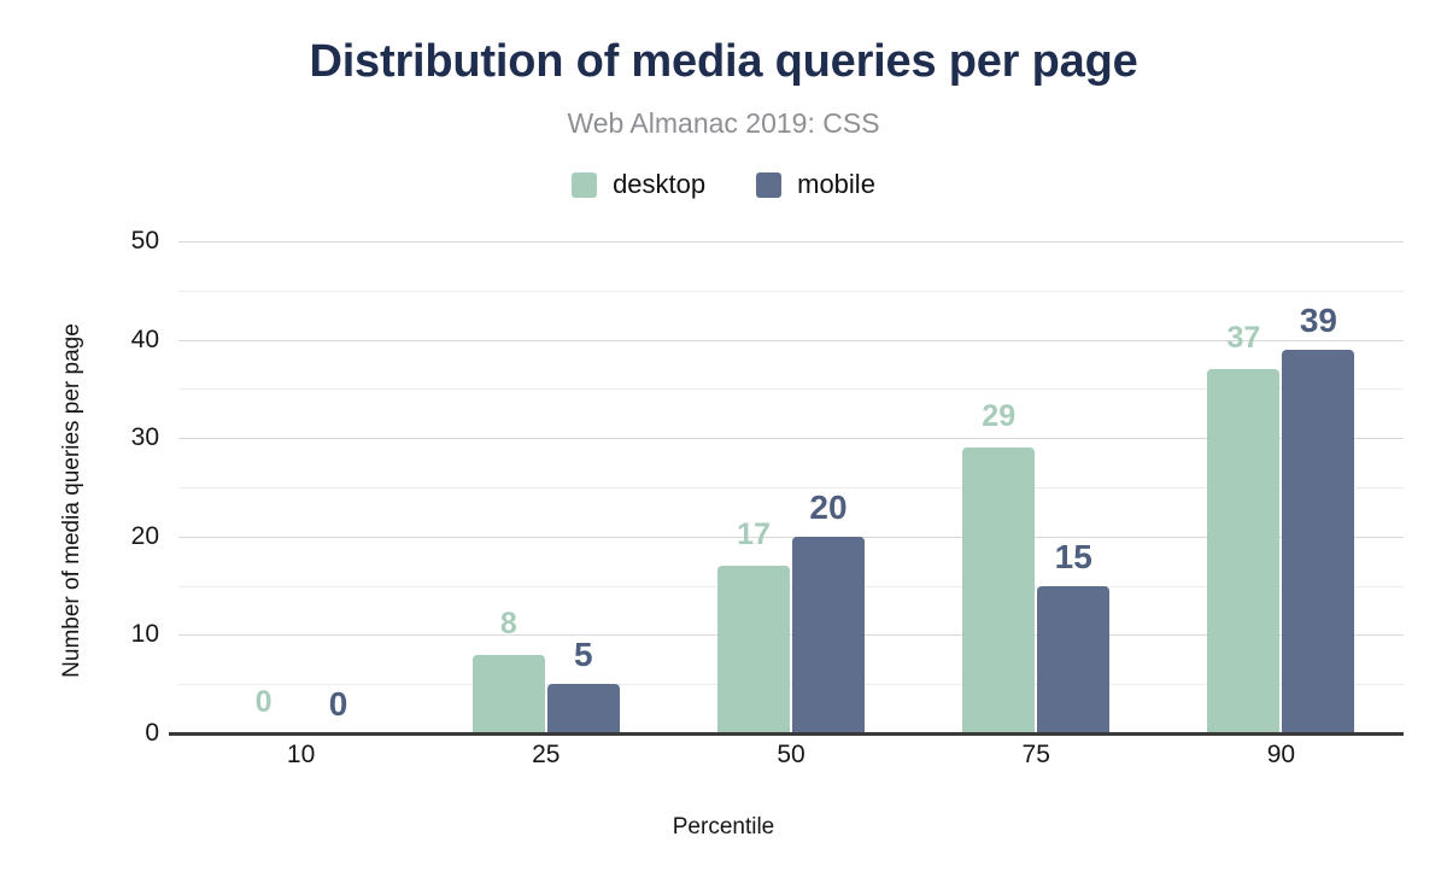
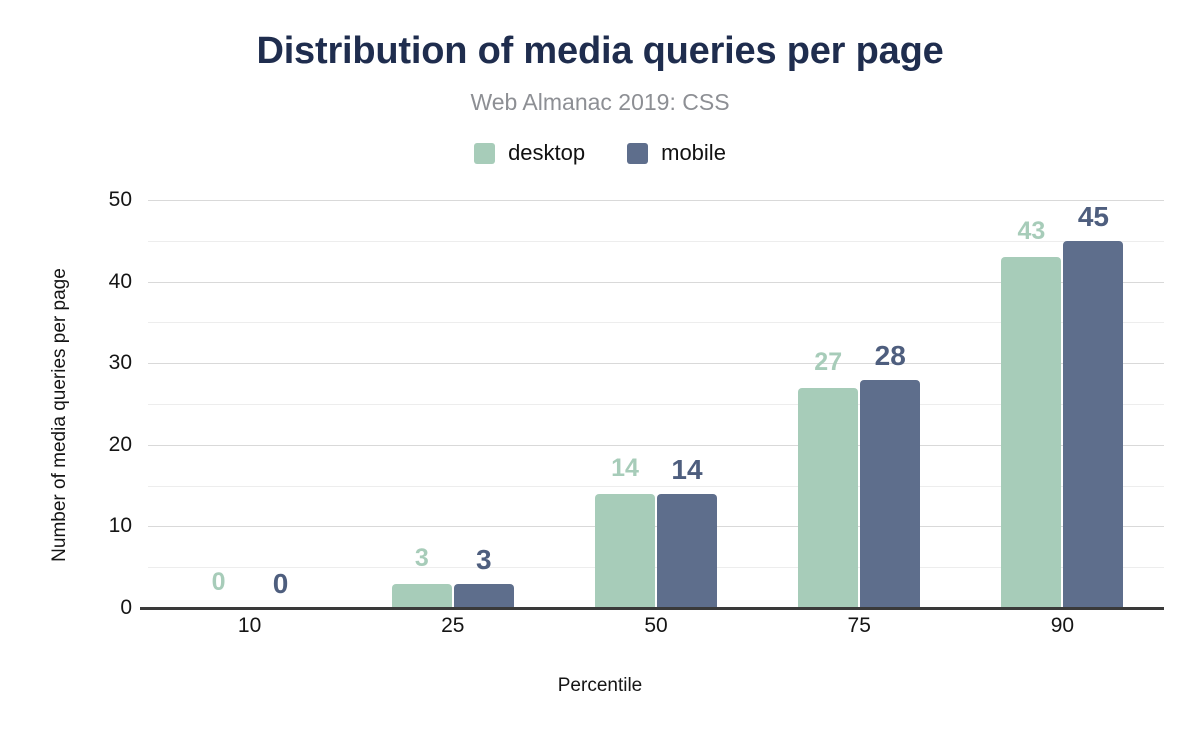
desktop/25: 8 -> 3
mobile/25: 5 -> 3
desktop/50: 17 -> 14
mobile/50: 20 -> 14
desktop/75: 29 -> 27
mobile/75: 15 -> 28
desktop/90: 37 -> 43
mobile/90: 39 -> 45
